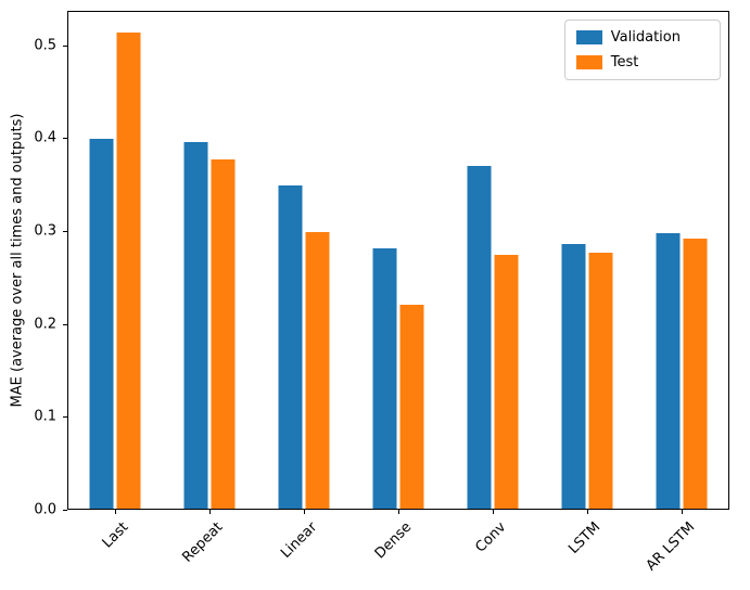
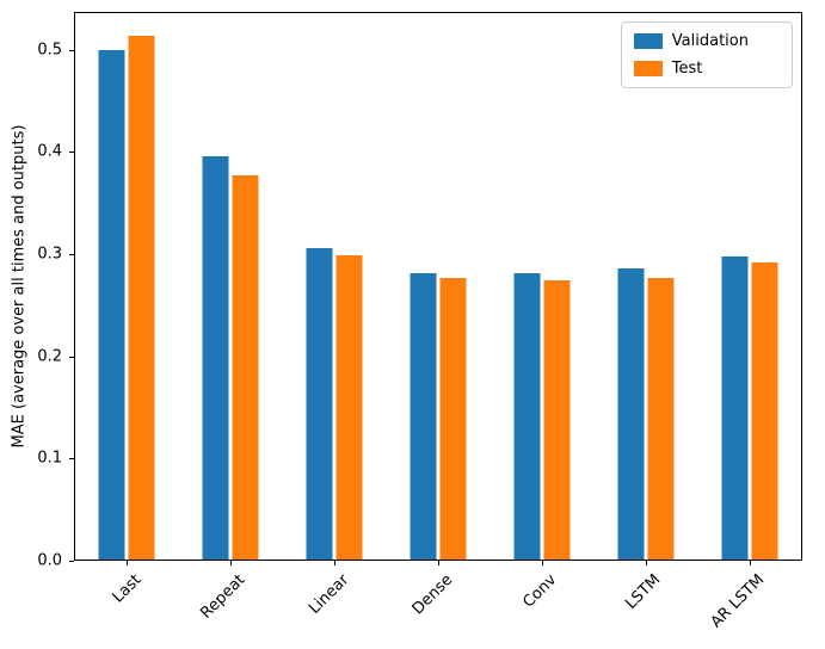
Validation/Last: 0.40 -> 0.50
Validation/Linear: 0.35 -> 0.31
Test/Dense: 0.22 -> 0.28
Validation/Conv: 0.37 -> 0.28
